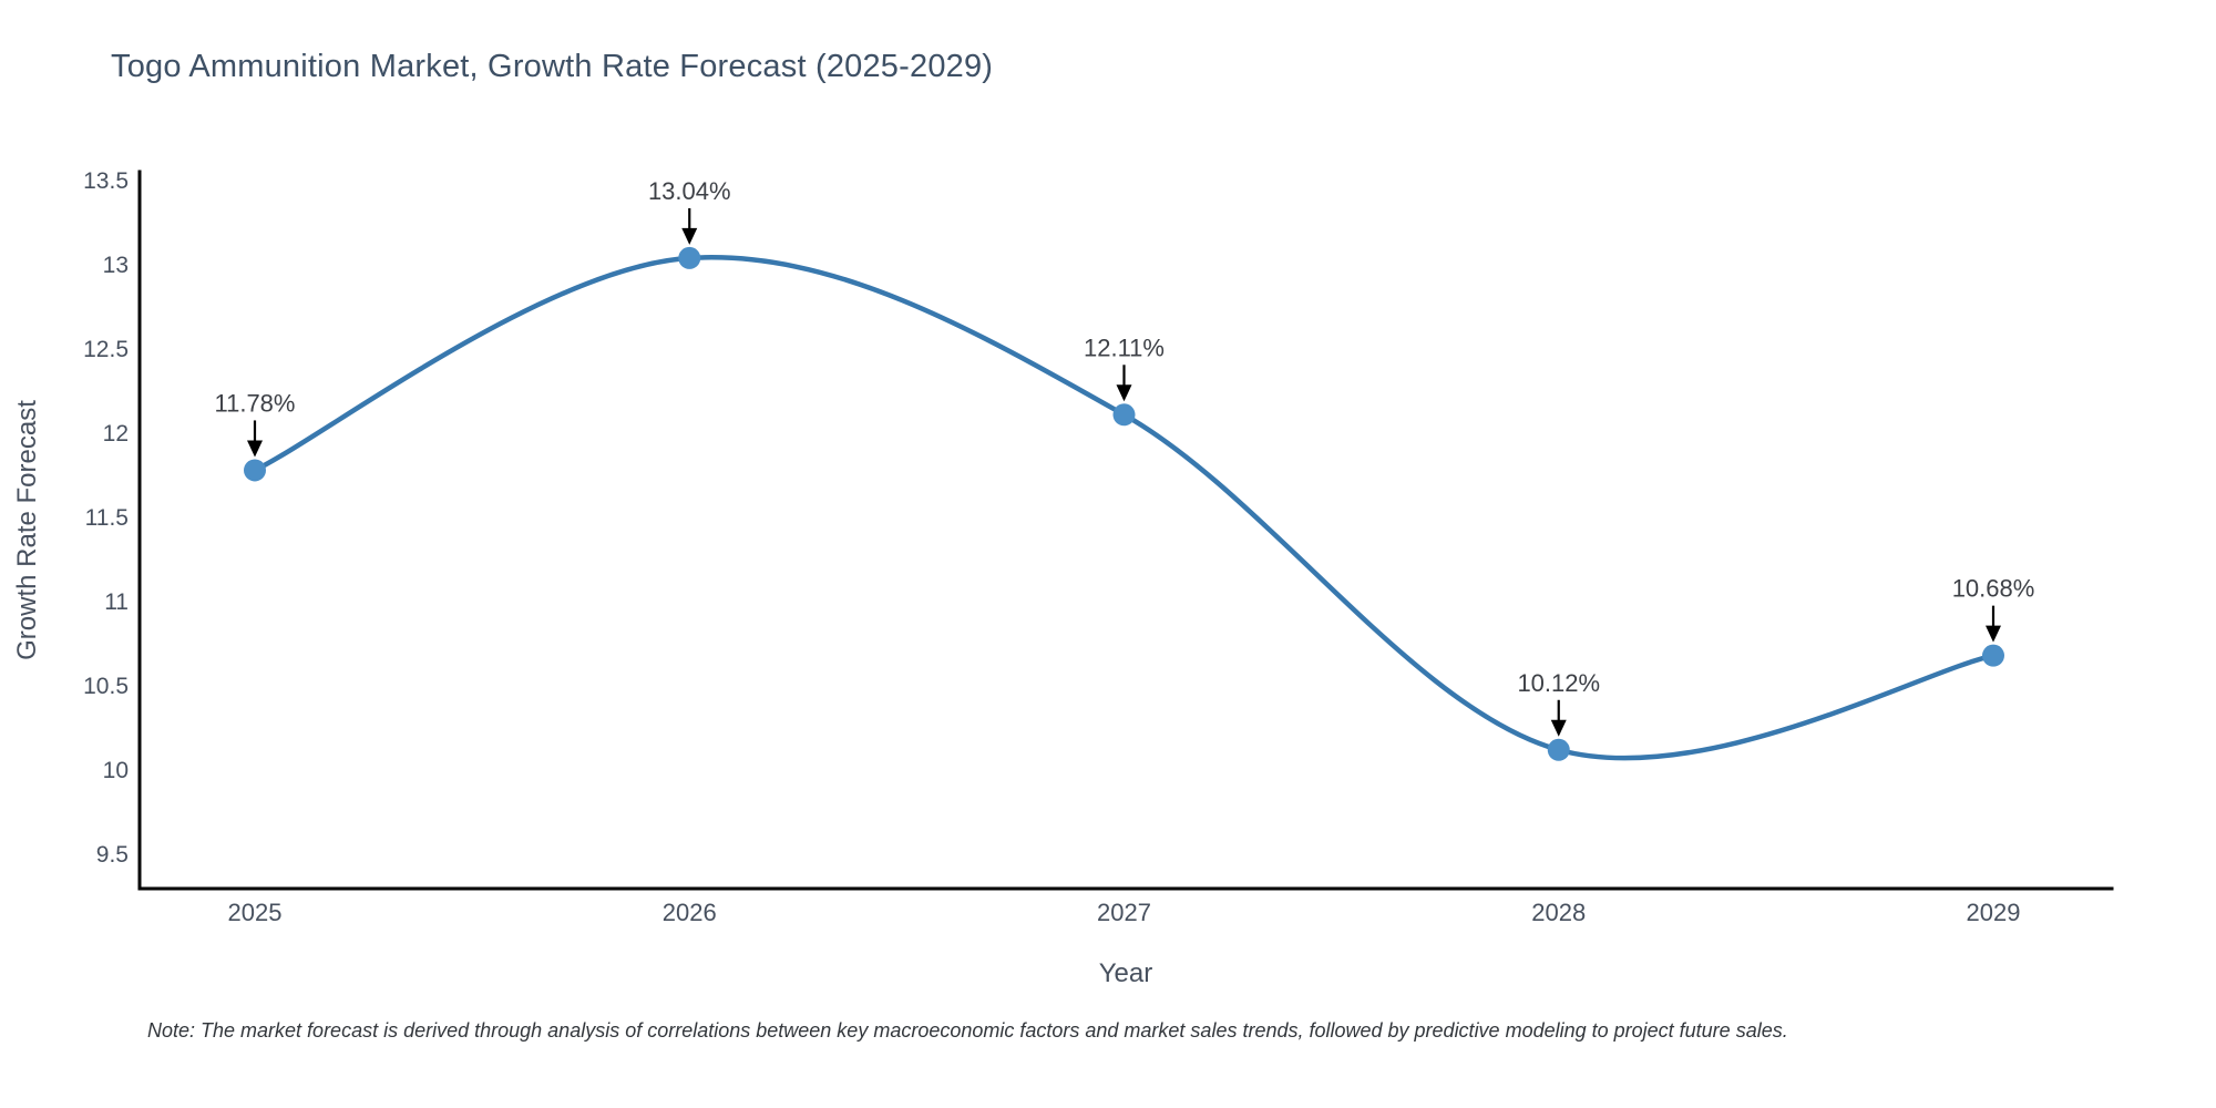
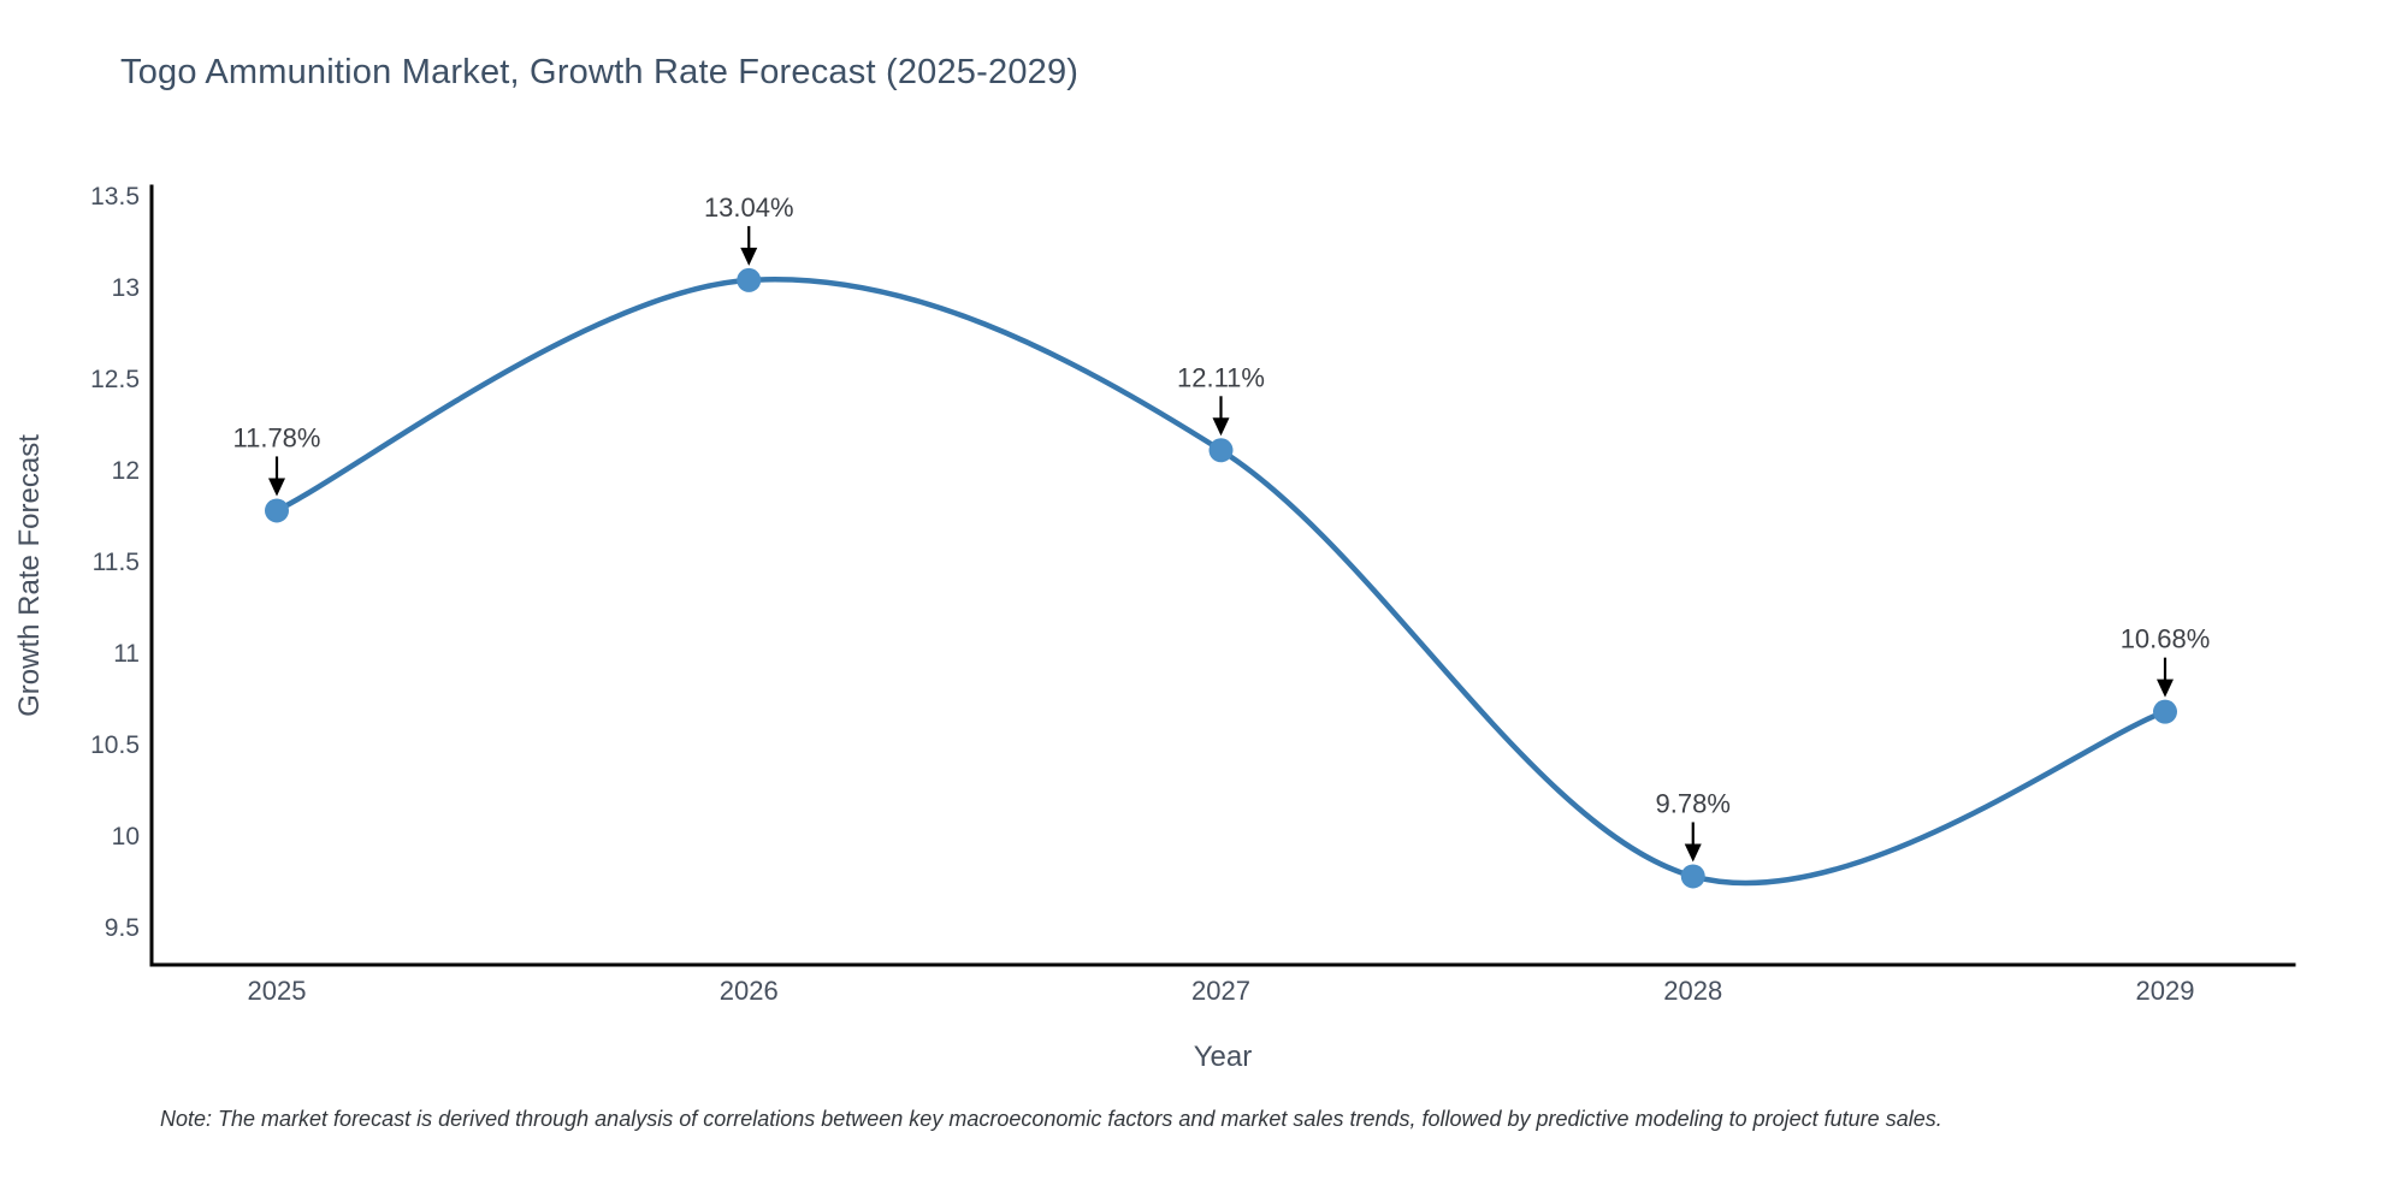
2028: 10.12% -> 9.78%
